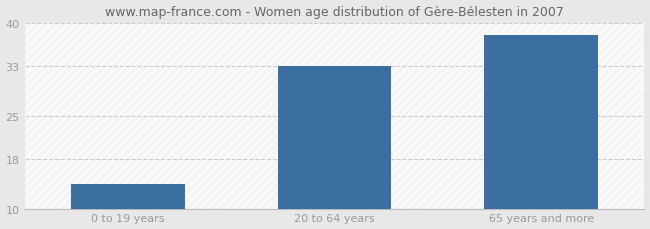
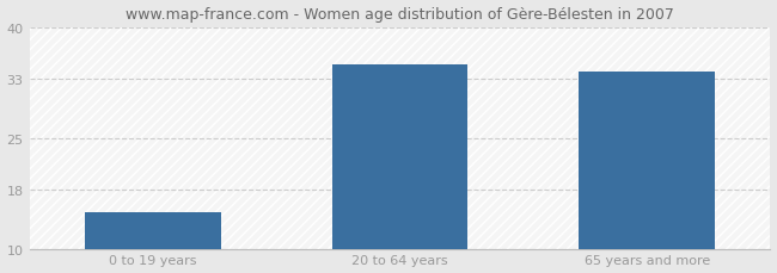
0 to 19 years: 14 -> 15
20 to 64 years: 33 -> 35
65 years and more: 38 -> 34
